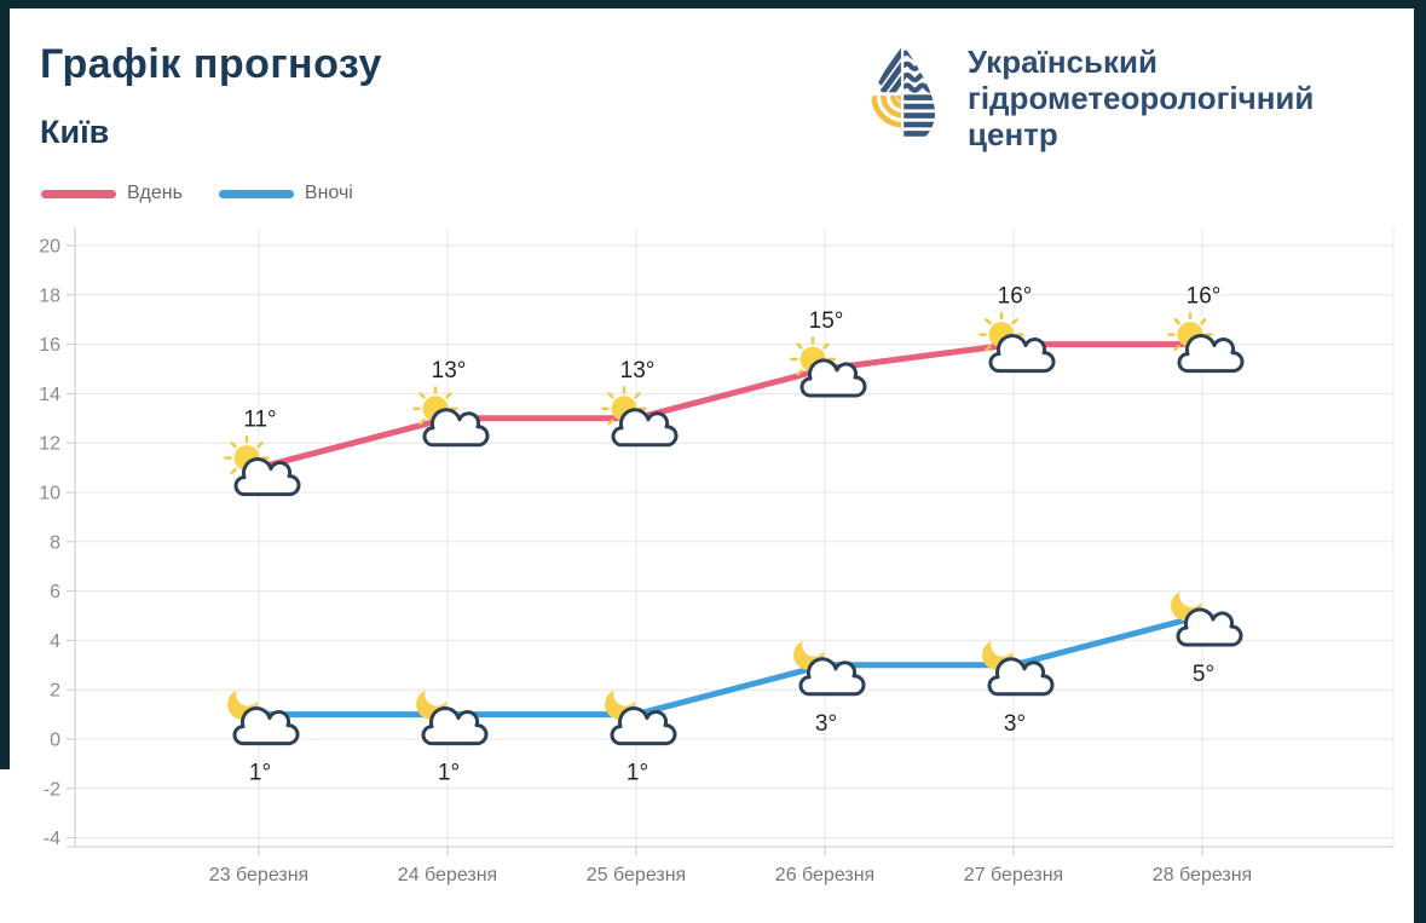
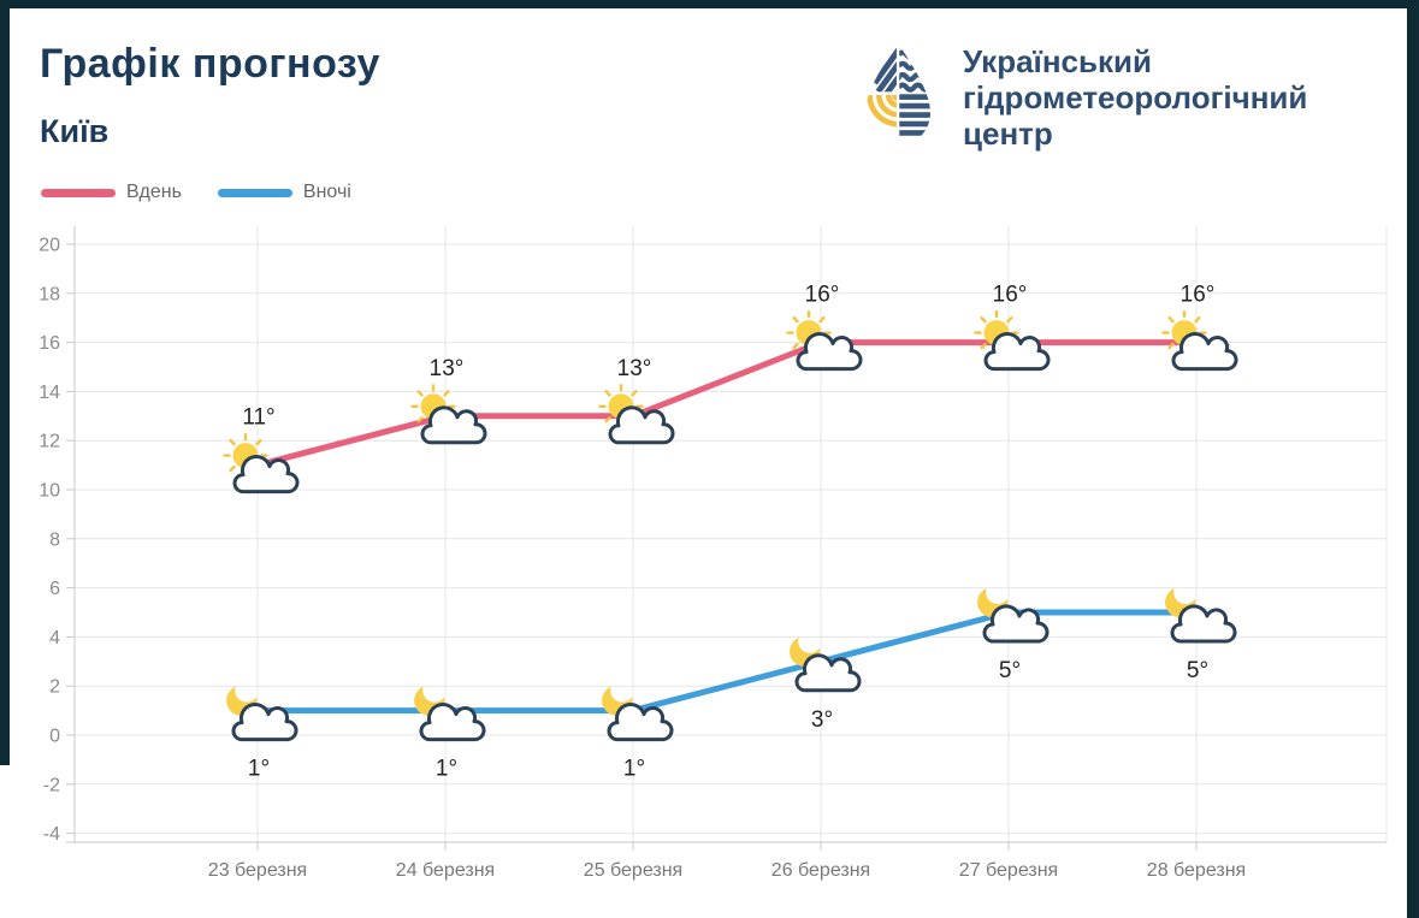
Вдень/26 березня: 15° -> 16°
Вночі/27 березня: 3° -> 5°
